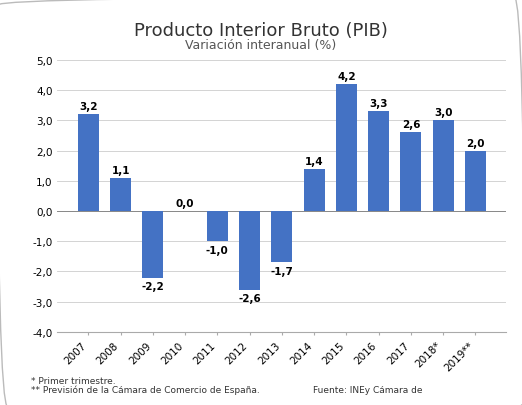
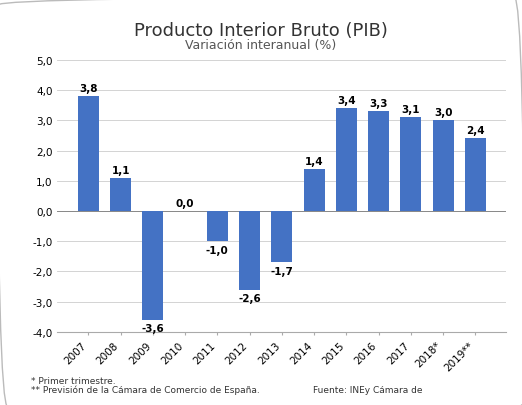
2007: 3,2 -> 3,8
2009: -2,2 -> -3,6
2015: 4,2 -> 3,4
2017: 2,6 -> 3,1
2019**: 2,0 -> 2,4
